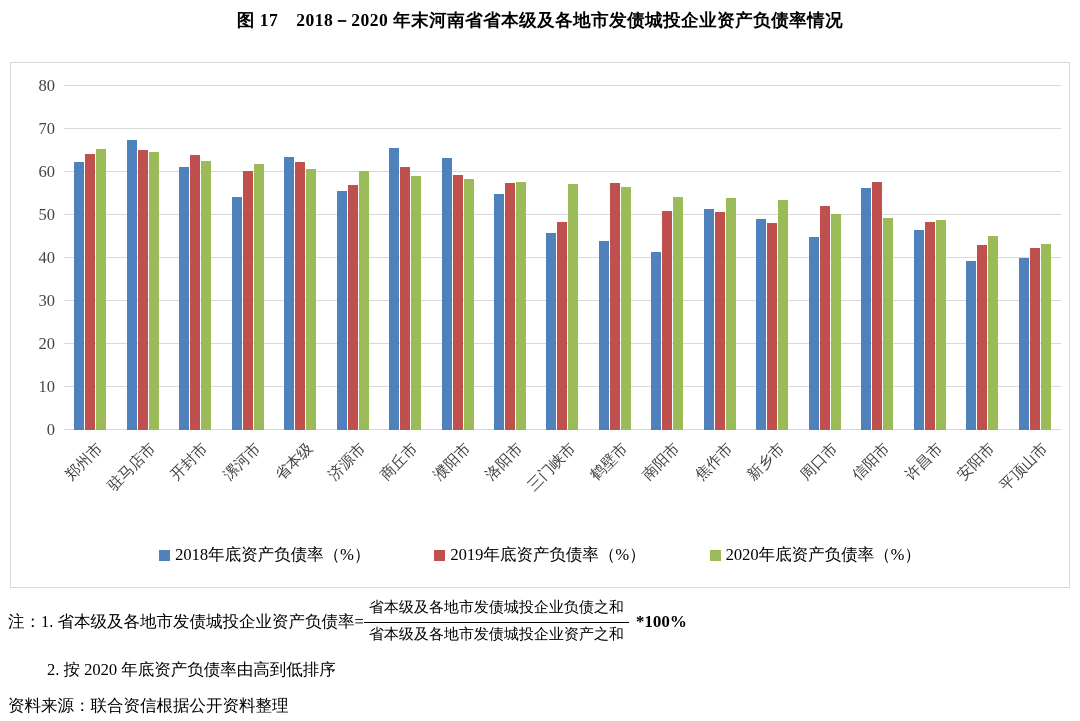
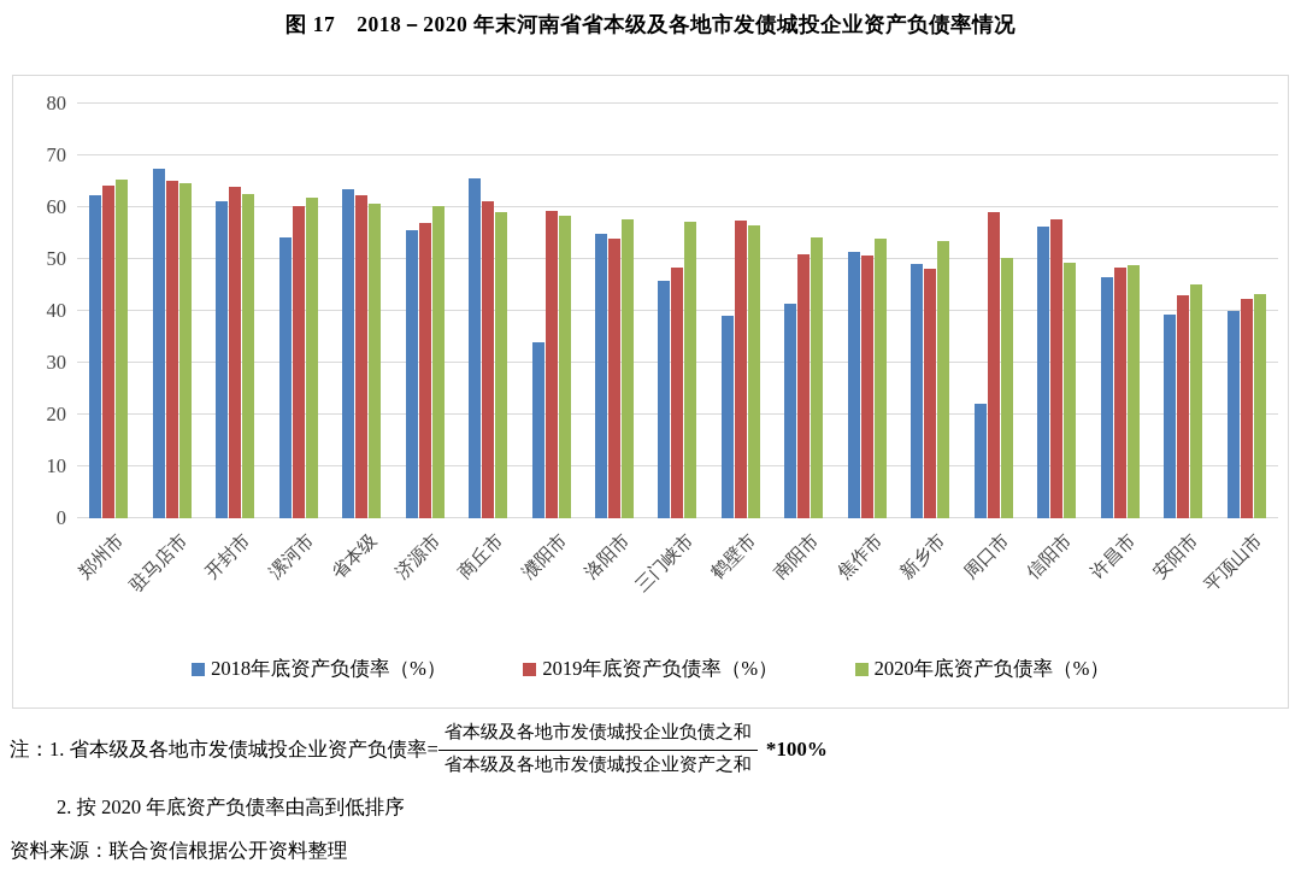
2018年底资产负债率（%）/濮阳市: 63 -> 34
2019年底资产负债率（%）/洛阳市: 58 -> 54
2018年底资产负债率（%）/鹤壁市: 44 -> 39
2018年底资产负债率（%）/周口市: 45 -> 22
2019年底资产负债率（%）/周口市: 52 -> 59
